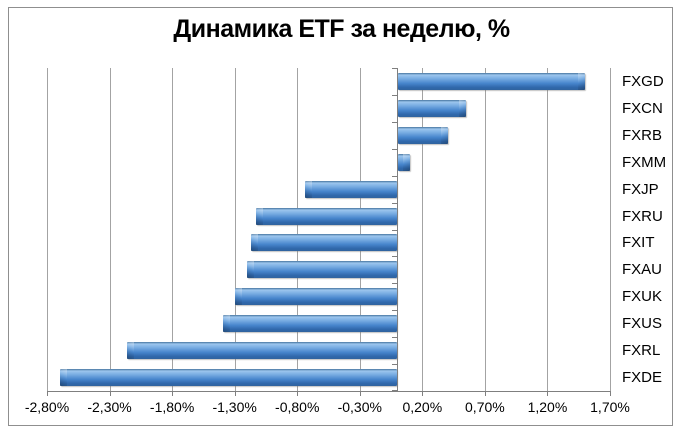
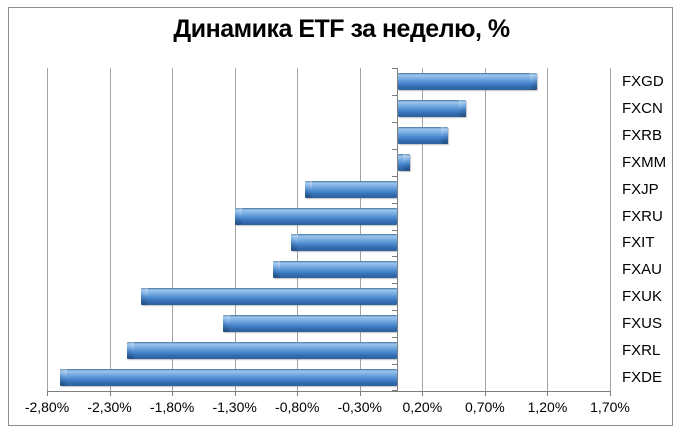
FXGD: 1,49% -> 1,11%
FXRU: -1,13% -> -1,30%
FXIT: -1,17% -> -0,85%
FXAU: -1,20% -> -0,99%
FXUK: -1,30% -> -2,05%
